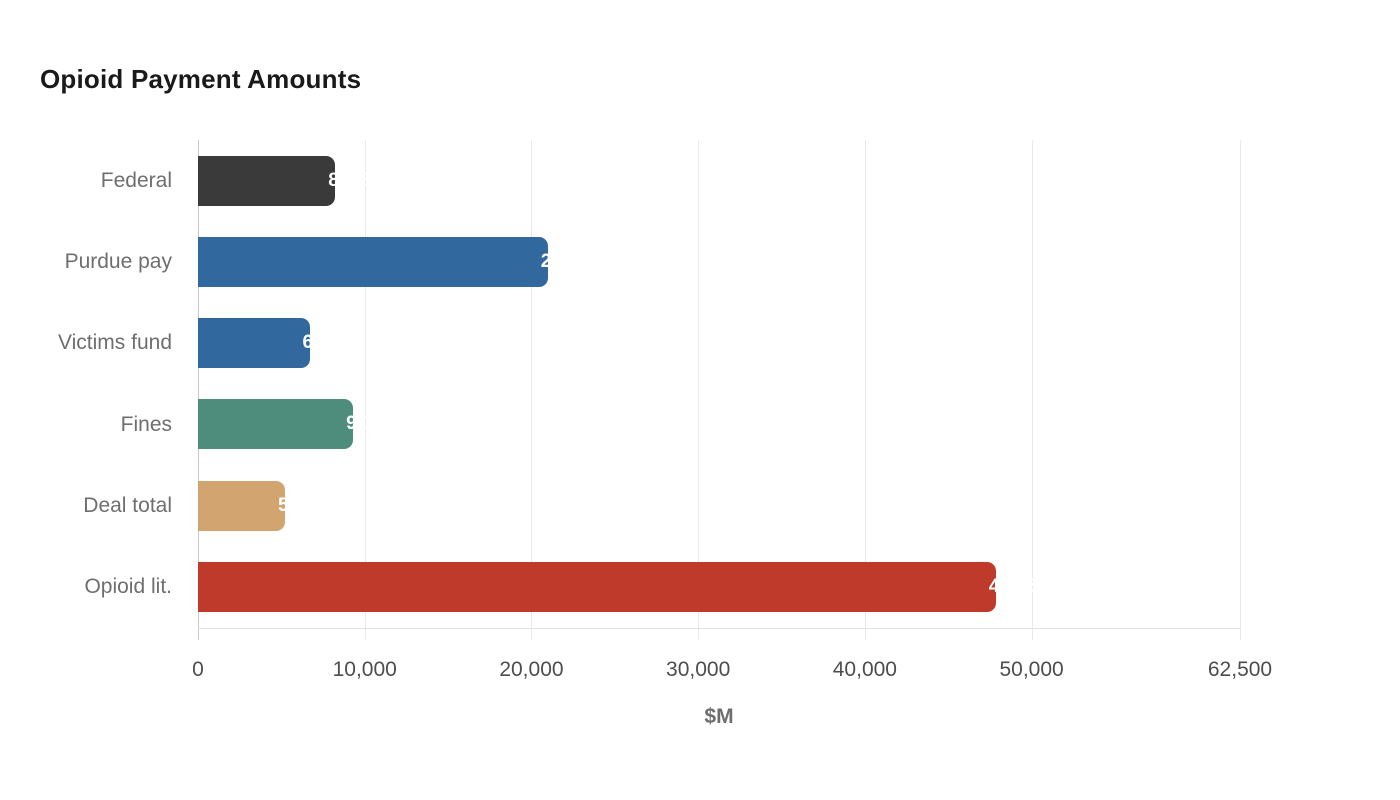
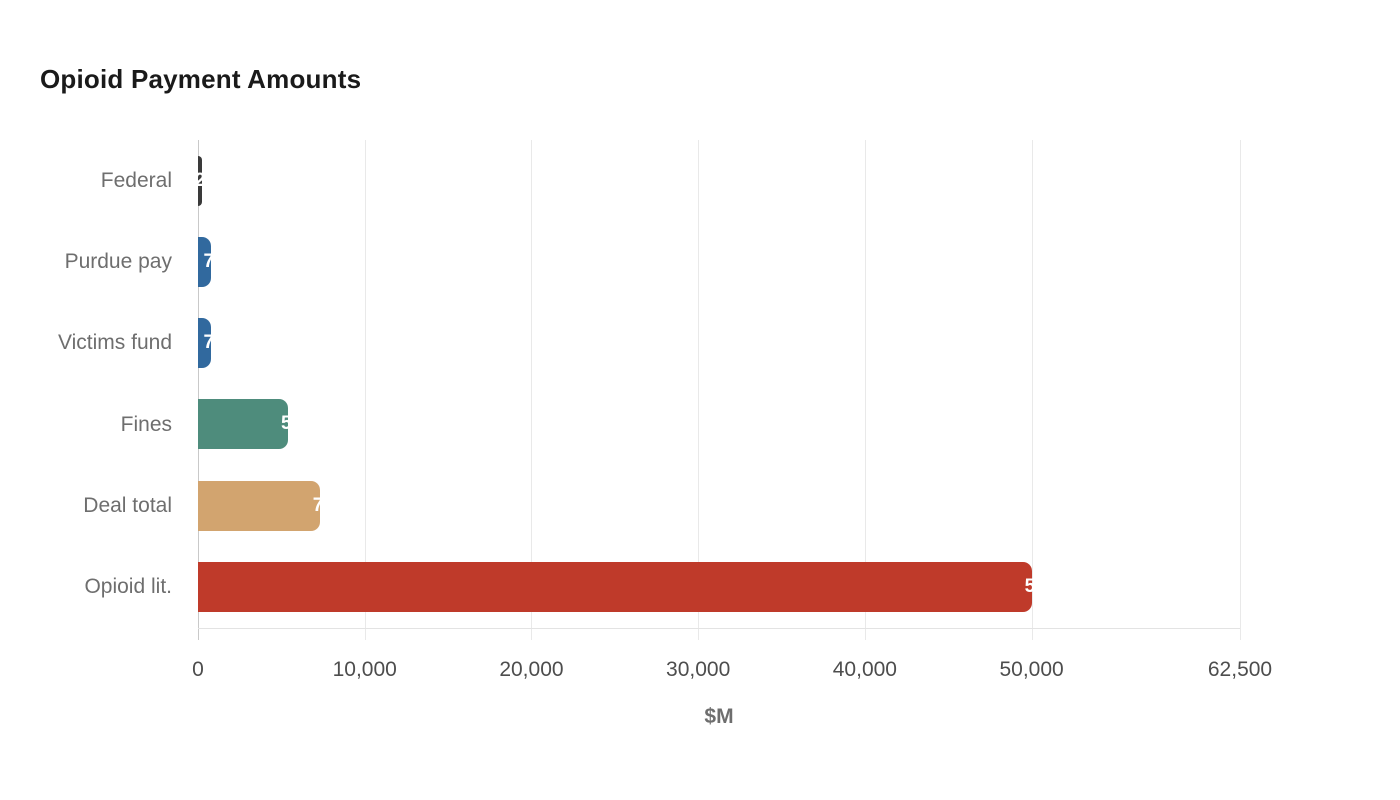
Federal: 8233 -> 225
Purdue pay: 20979 -> 750
Victims fund: 6688 -> 750
Fines: 9,306 -> 5,400
Deal total: 5,216 -> 7,300
Opioid lit.: 47,851 -> 50,000
